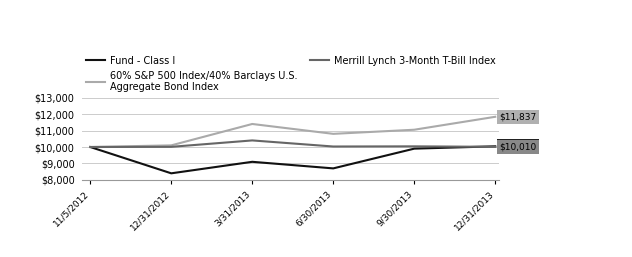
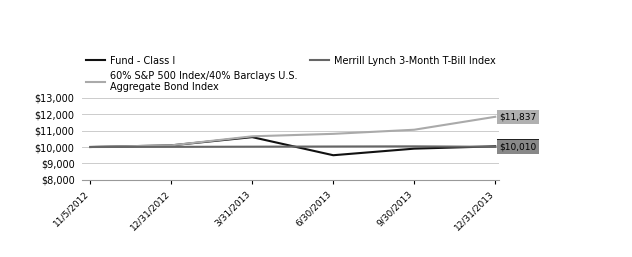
Fund - Class I/12/31/2012: $8,400 -> $10,100
Fund - Class I/3/31/2013: $9,100 -> $10,600
60% S&P 500 Index/40% Barclays U.S. Aggregate Bond Index/3/31/2013: $11,400 -> $10,600
Merrill Lynch 3-Month T-Bill Index/3/31/2013: $10,400 -> $10,000
Fund - Class I/6/30/2013: $8,700 -> $9,500
